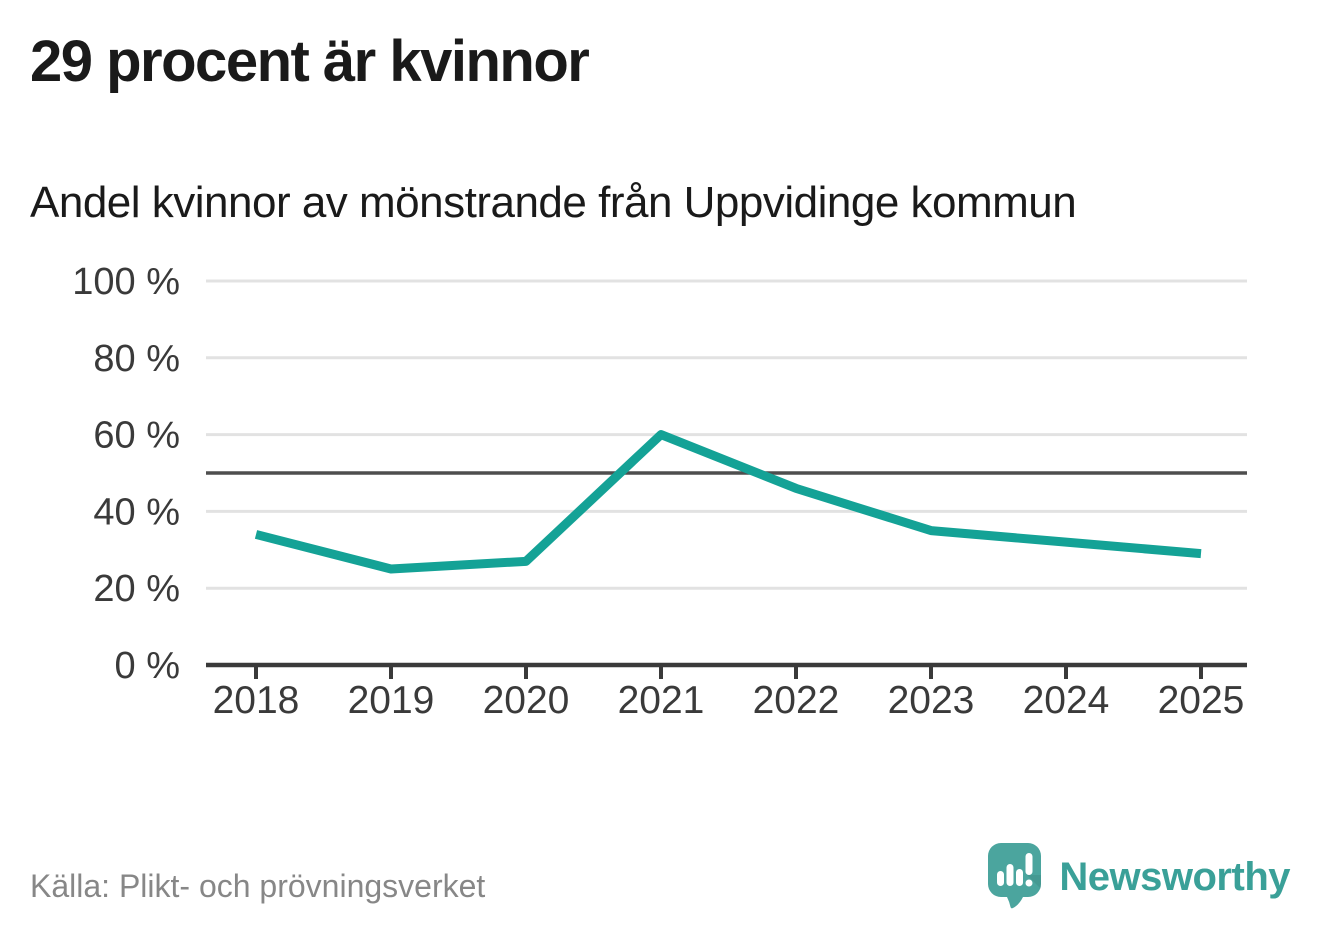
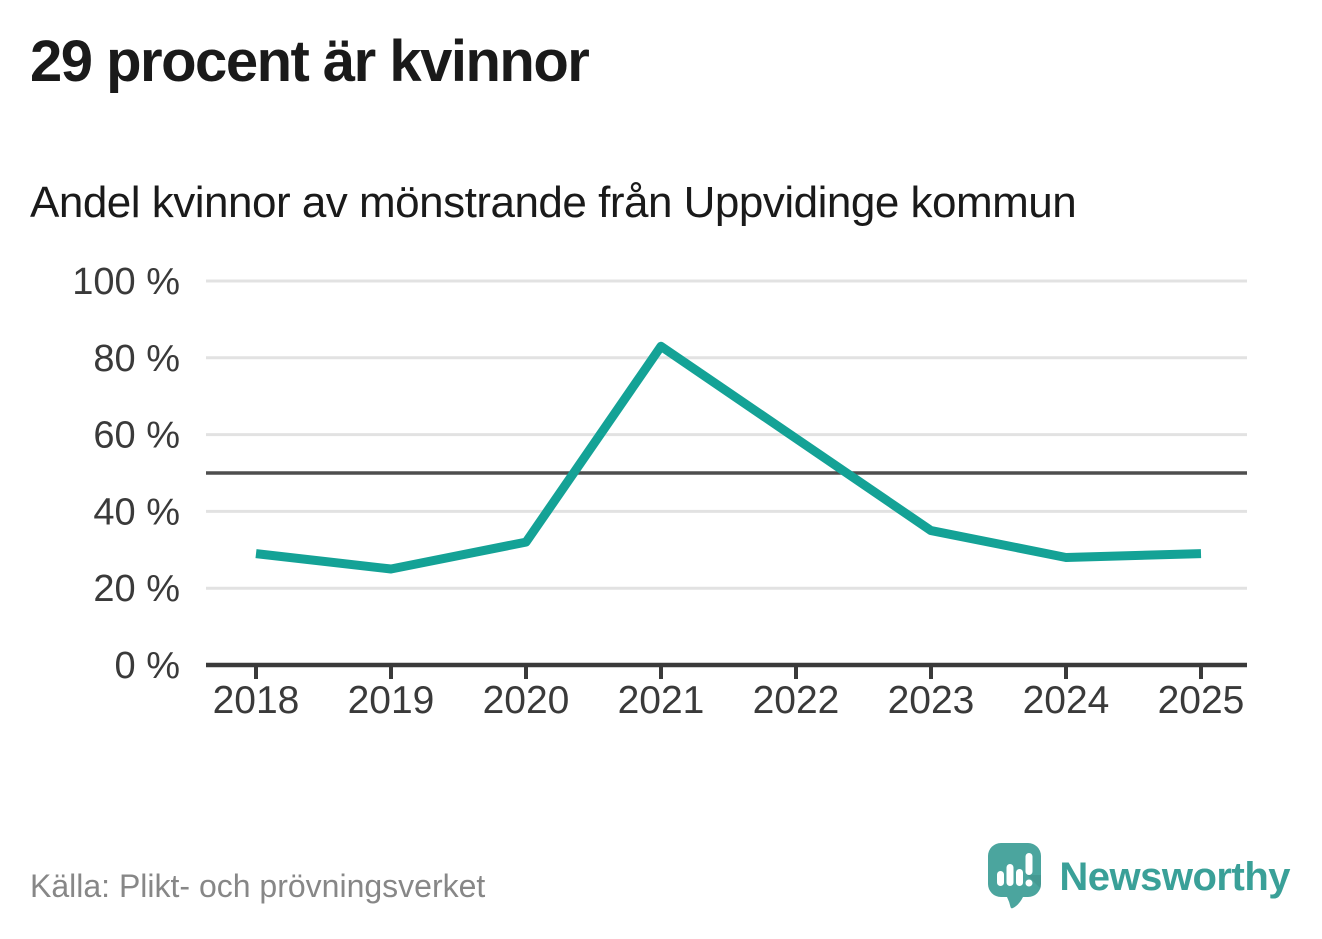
2018: 34% -> 29%
2020: 27% -> 32%
2021: 60% -> 83%
2022: 46% -> 59%
2024: 32% -> 28%
